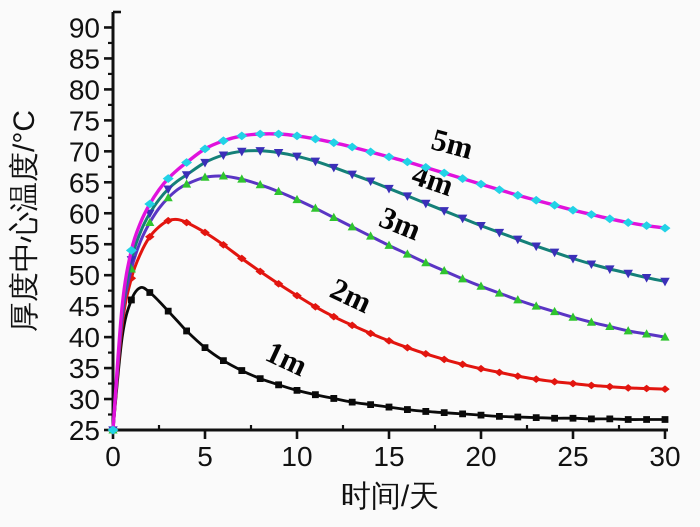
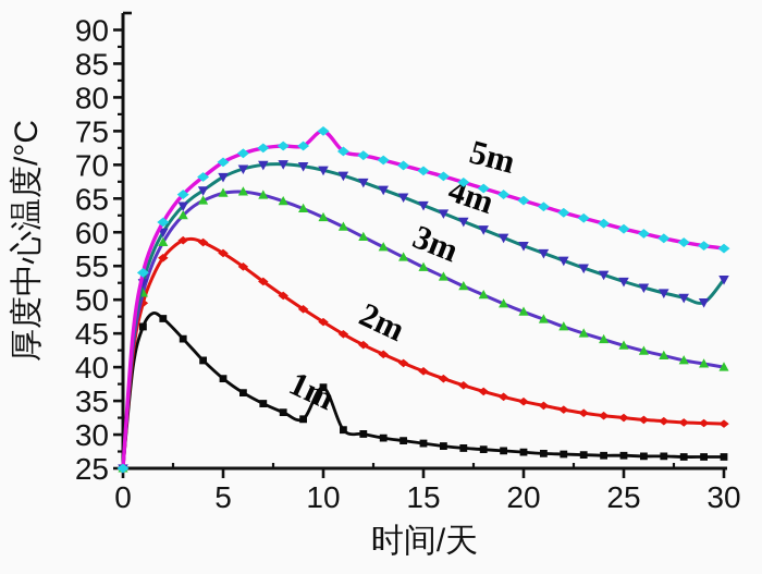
1m/10: 31 -> 37
5m/10: 72 -> 75
4m/30: 49 -> 53
